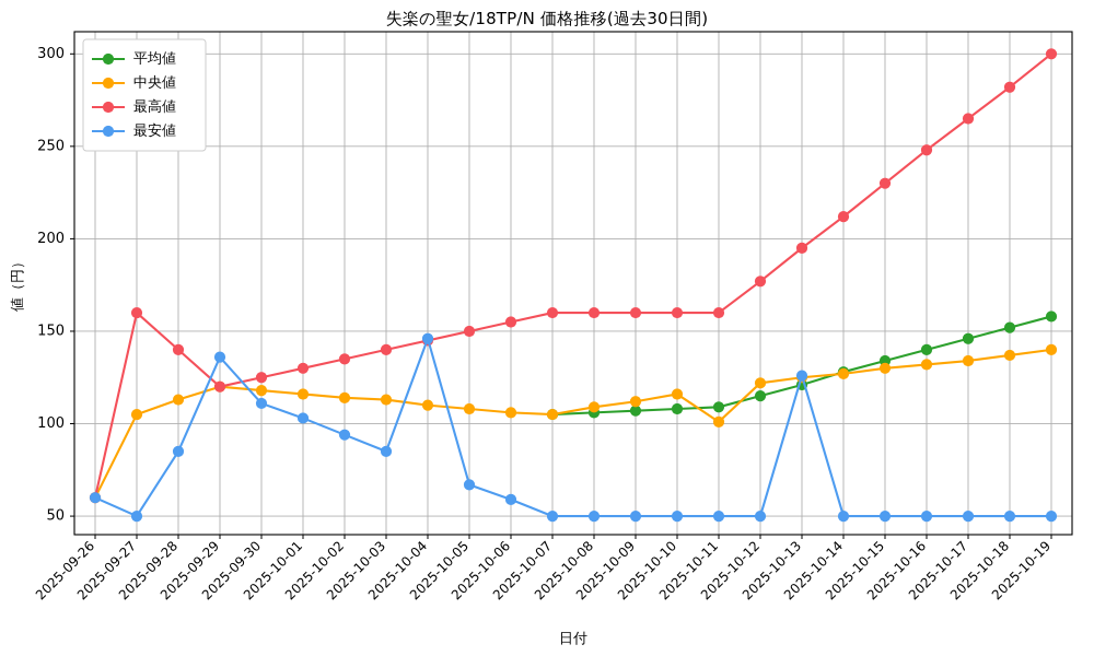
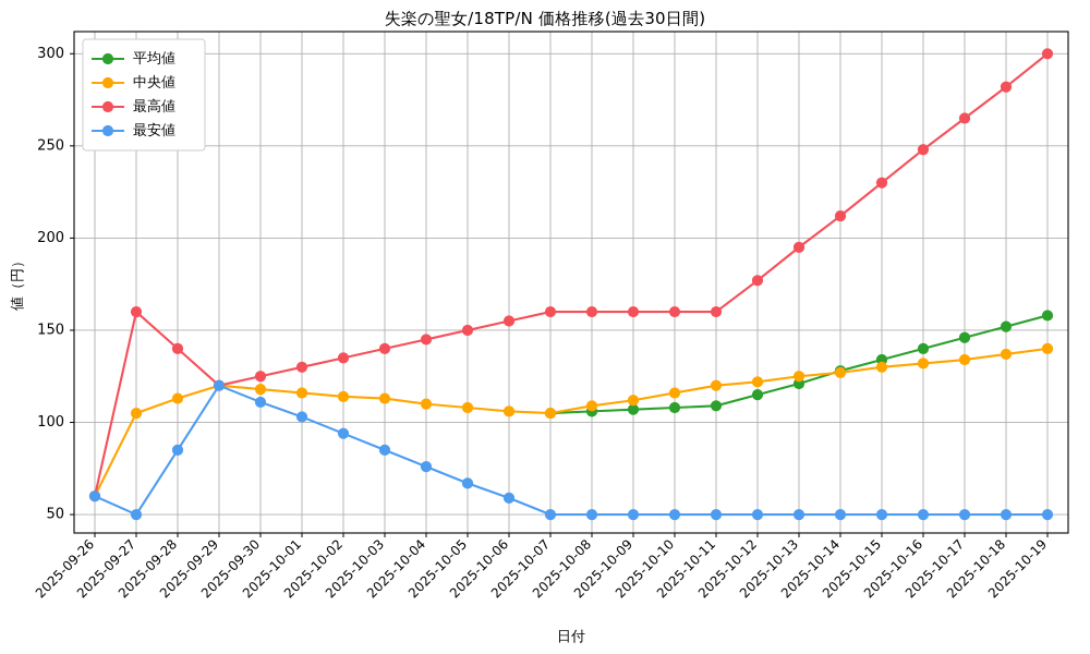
最安値/2025-09-29: 136 -> 120
最安値/2025-10-04: 146 -> 76
中央値/2025-10-11: 101 -> 120
最安値/2025-10-13: 126 -> 50
